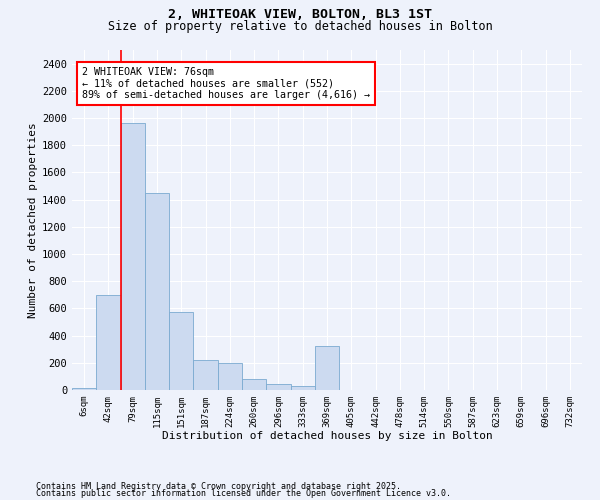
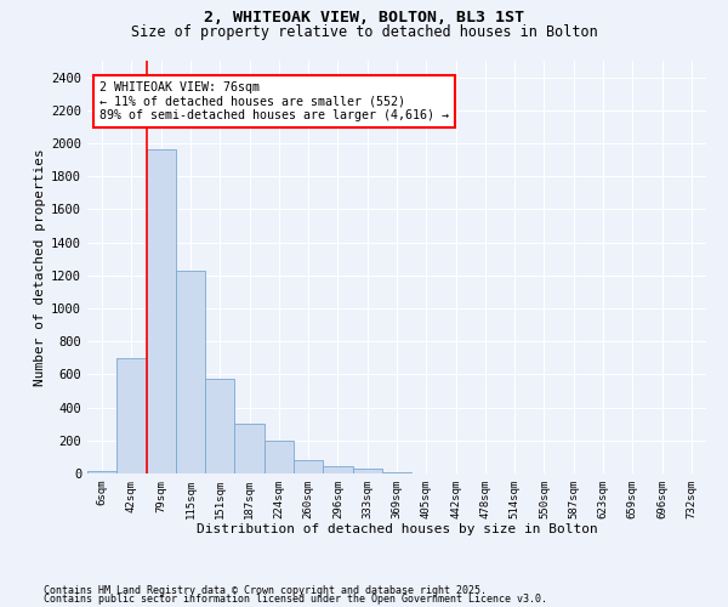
115sqm: 1450 -> 1230
187sqm: 220 -> 300
369sqm: 320 -> 0
